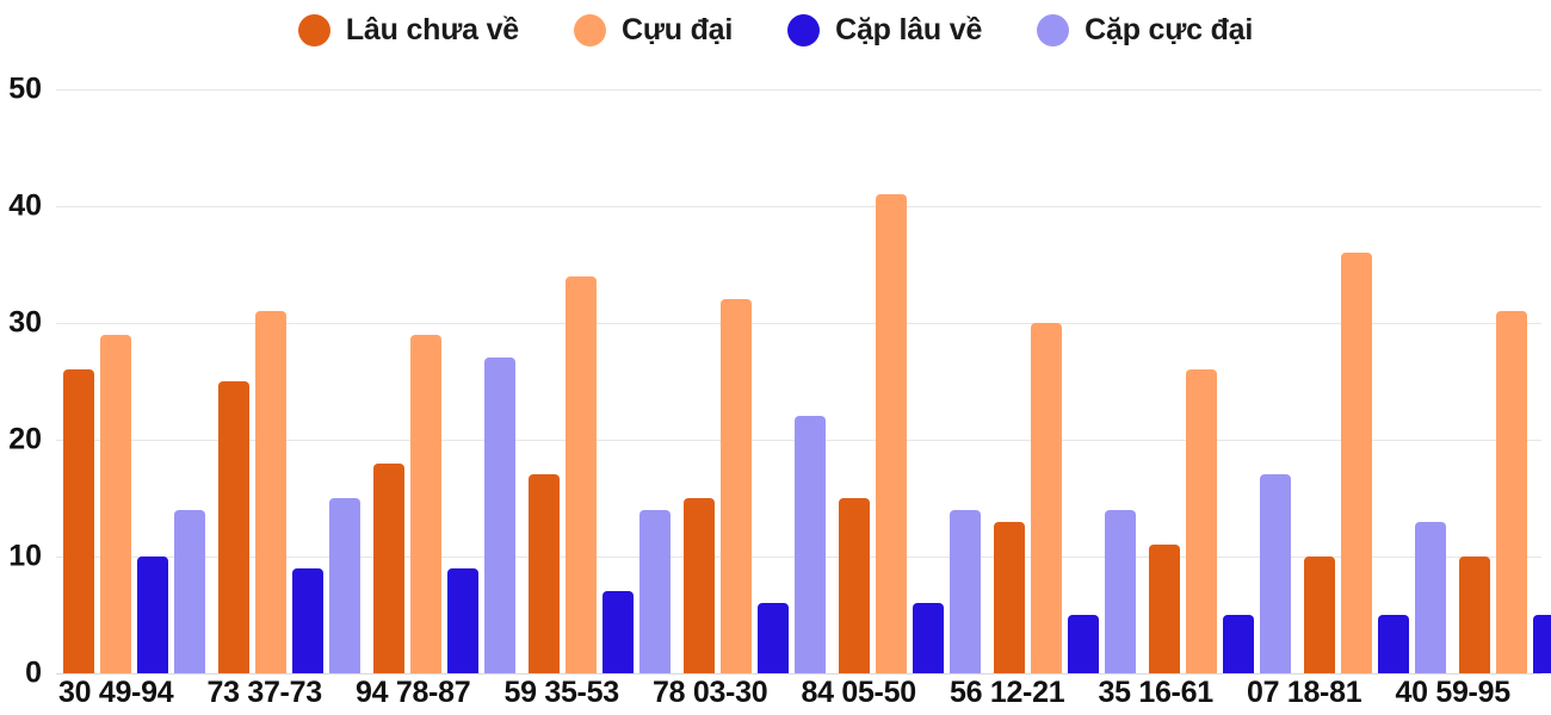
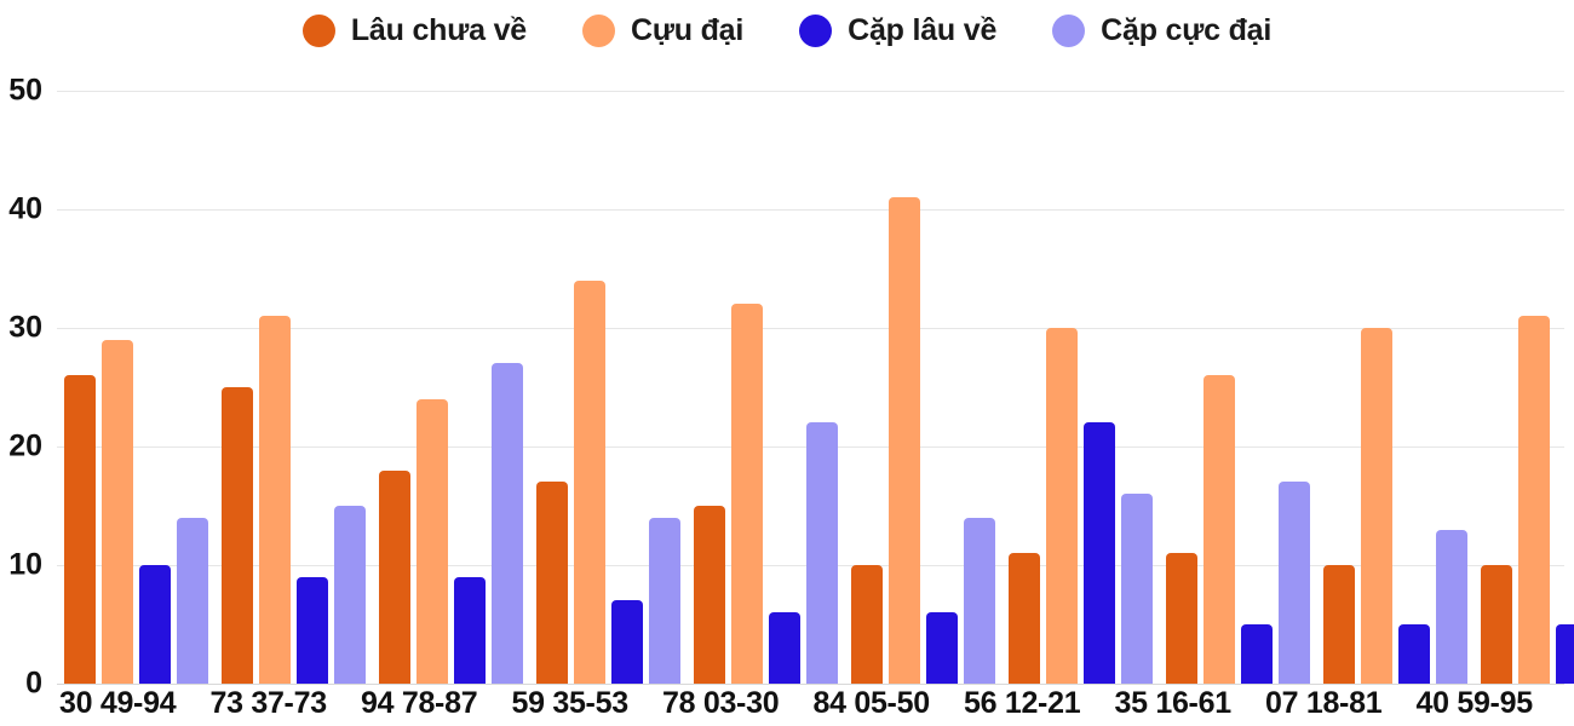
Cựu đại/94 78-87: 29 -> 24
Lâu chưa về/84 05-50: 15 -> 10
Lâu chưa về/56 12-21: 13 -> 11
Cặp lâu về/56 12-21: 5 -> 22
Cặp cực đại/56 12-21: 14 -> 16
Cựu đại/07 18-81: 36 -> 30
